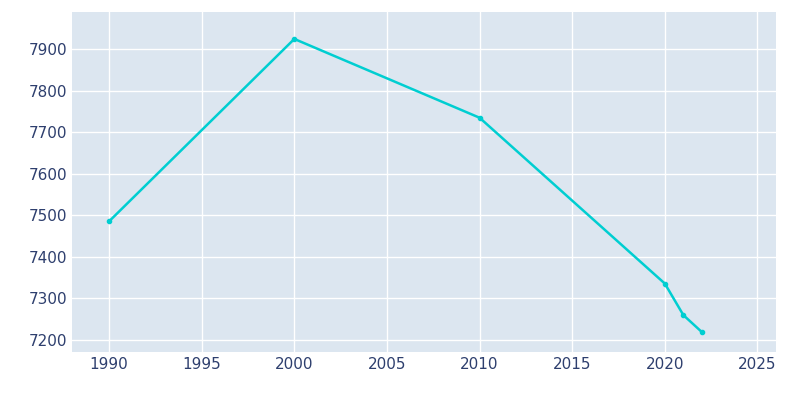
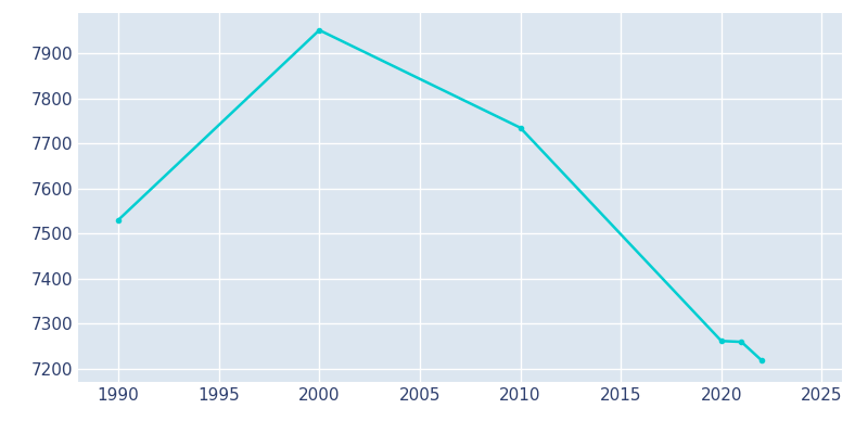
1990: 7485 -> 7530
2000: 7925 -> 7952
2020: 7335 -> 7261
